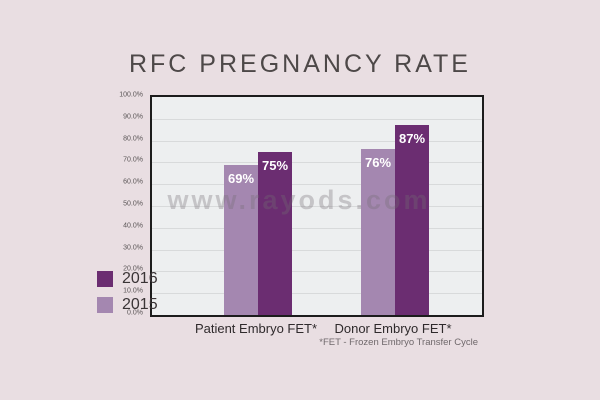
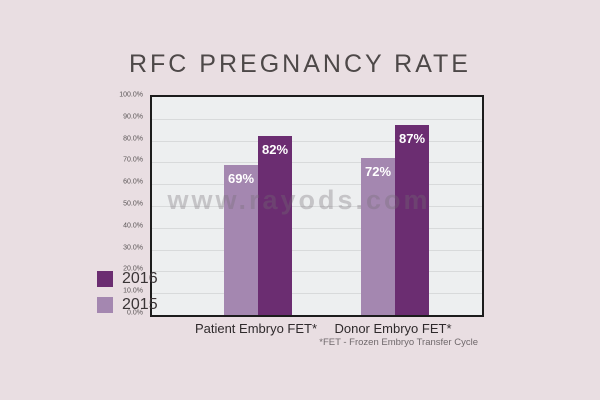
2016/Patient Embryo FET*: 75% -> 82%
2015/Donor Embryo FET*: 76% -> 72%
